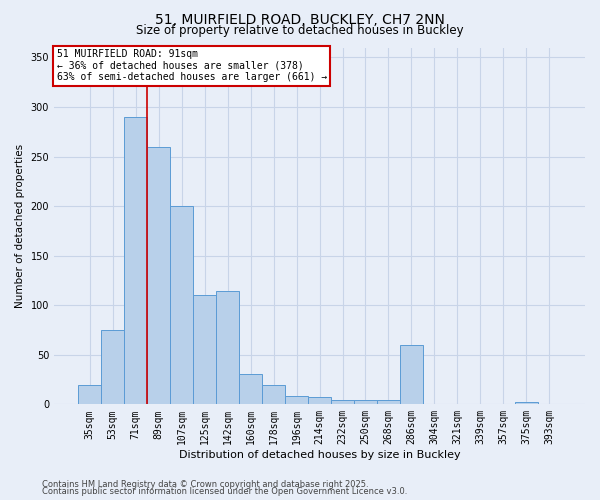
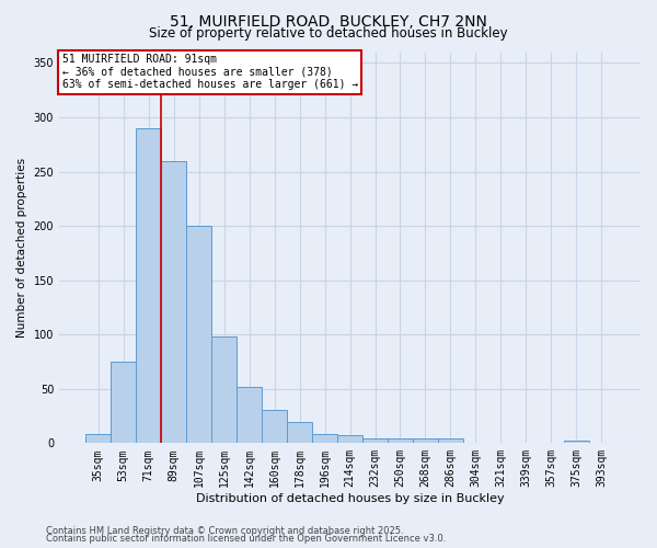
35sqm: 20 -> 8
125sqm: 110 -> 98
142sqm: 114 -> 52
286sqm: 60 -> 4
